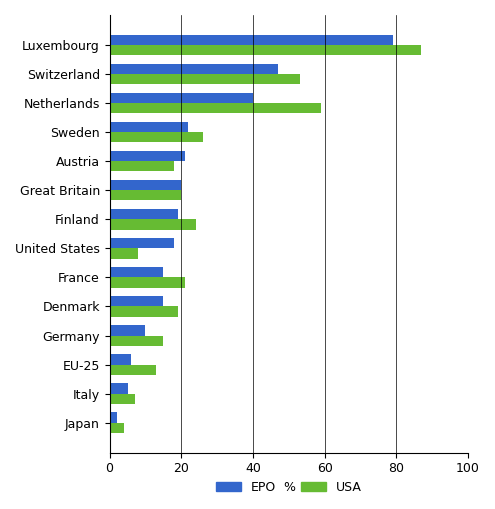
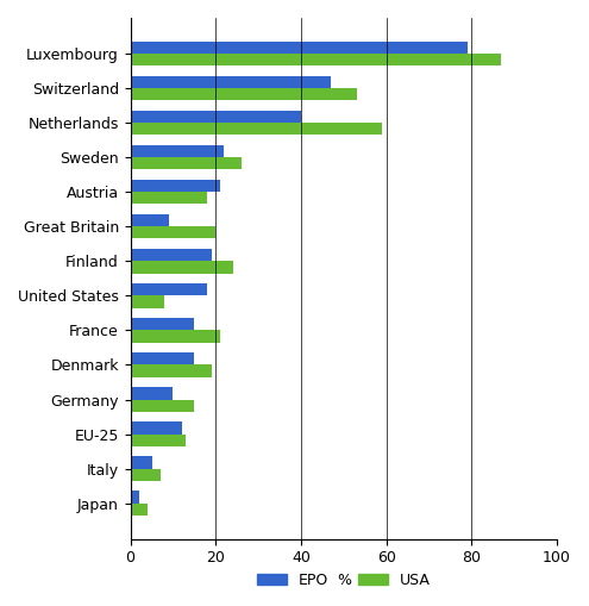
EPO/Great Britain: 20 -> 9
EPO/EU-25: 6 -> 12
